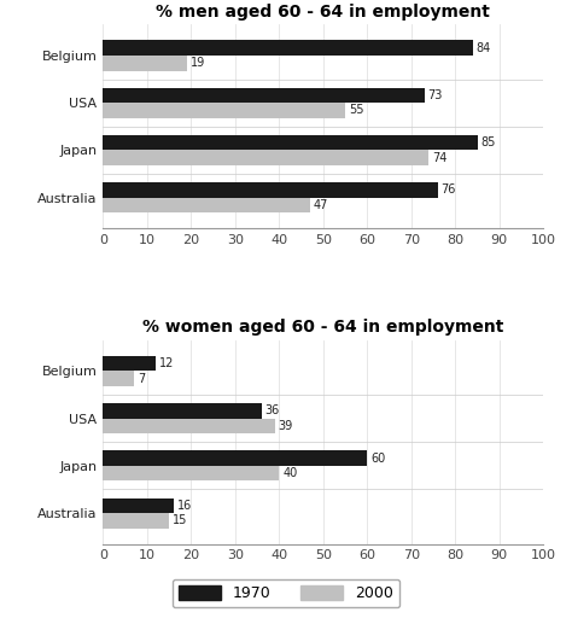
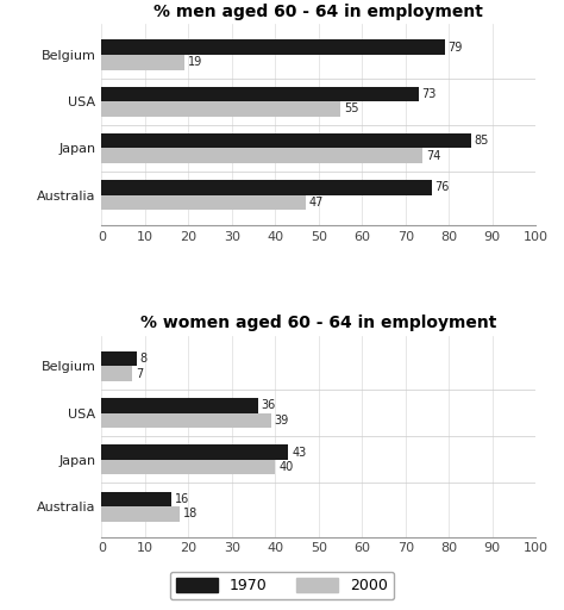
% men aged 60 - 64 in employment/1970/Belgium: 84 -> 79
% women aged 60 - 64 in employment/1970/Belgium: 12 -> 8
% women aged 60 - 64 in employment/1970/Japan: 60 -> 43
% women aged 60 - 64 in employment/2000/Australia: 15 -> 18
